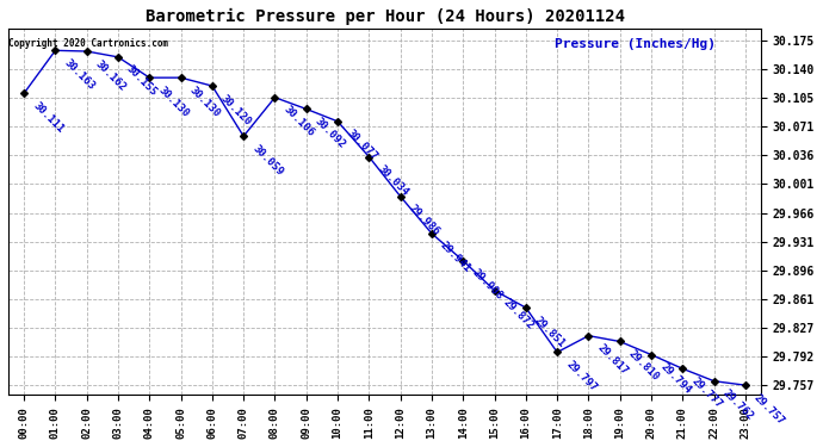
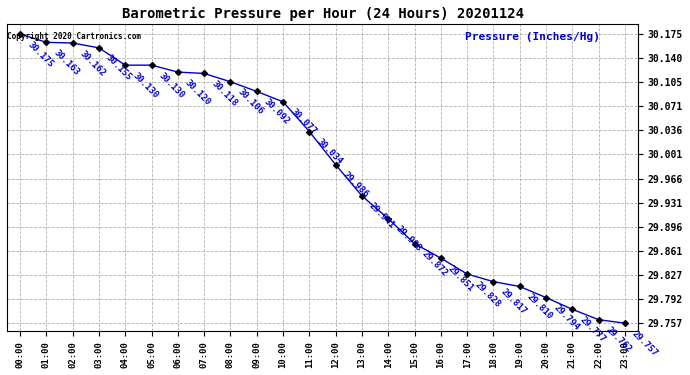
00:00: 30.111 -> 30.175
07:00: 30.059 -> 30.118
17:00: 29.797 -> 29.828
